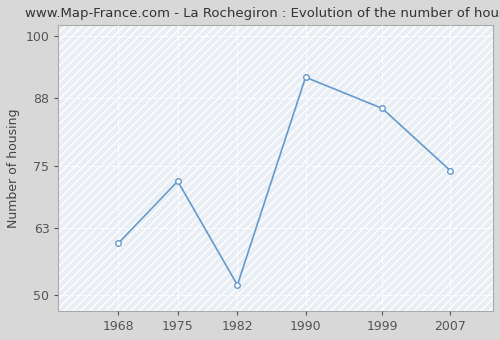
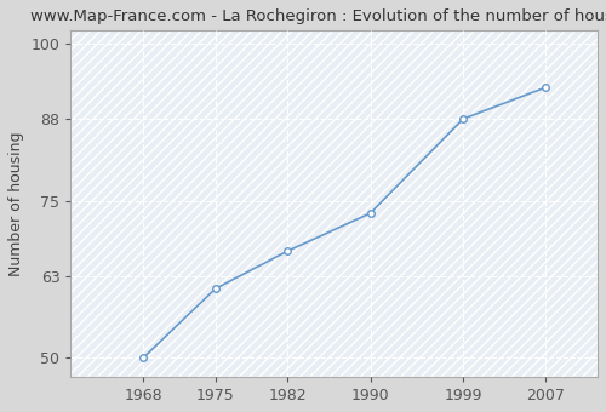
1968: 60 -> 50
1975: 72 -> 61
1982: 52 -> 67
1990: 92 -> 73
1999: 86 -> 88
2007: 74 -> 93
